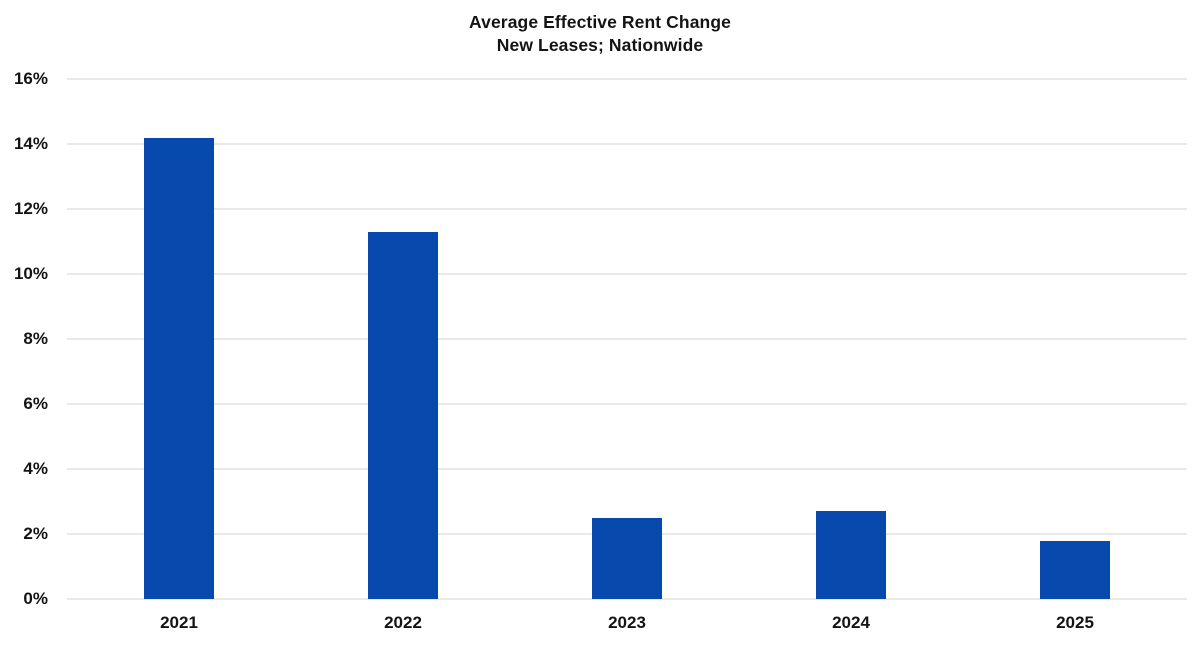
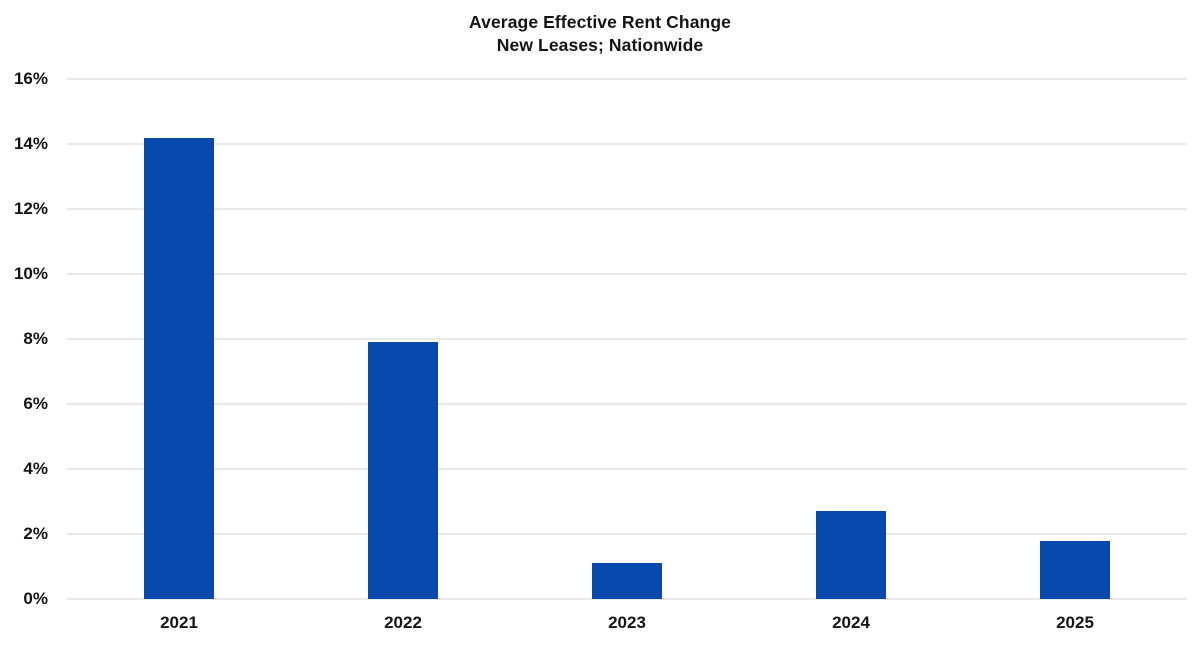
2022: 11.3% -> 7.9%
2023: 2.5% -> 1.1%
